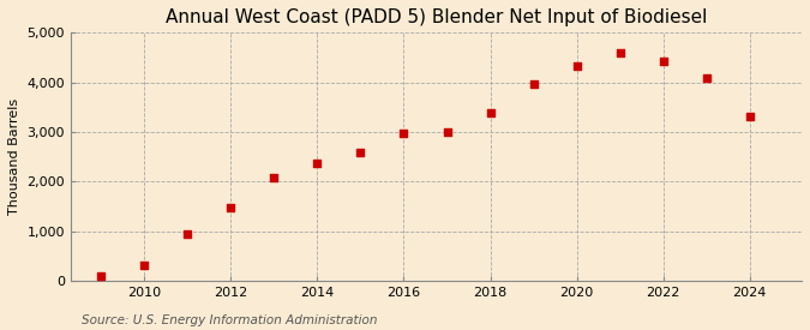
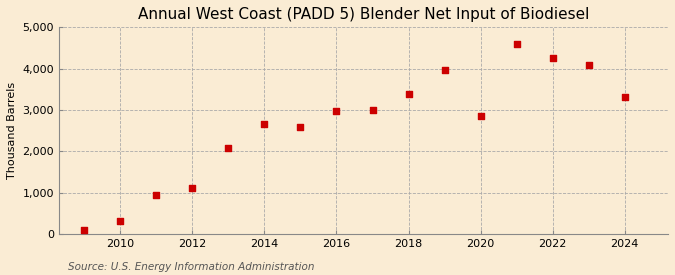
2012: 1,480 -> 1,100
2014: 2,370 -> 2,650
2020: 4,320 -> 2,850
2022: 4,420 -> 4,250
